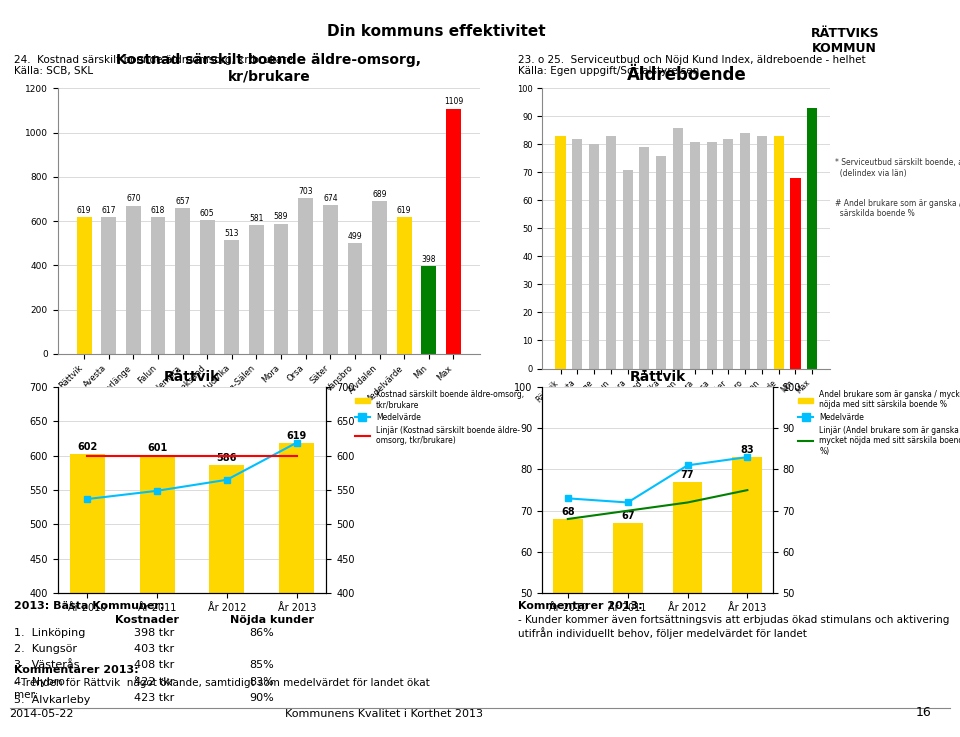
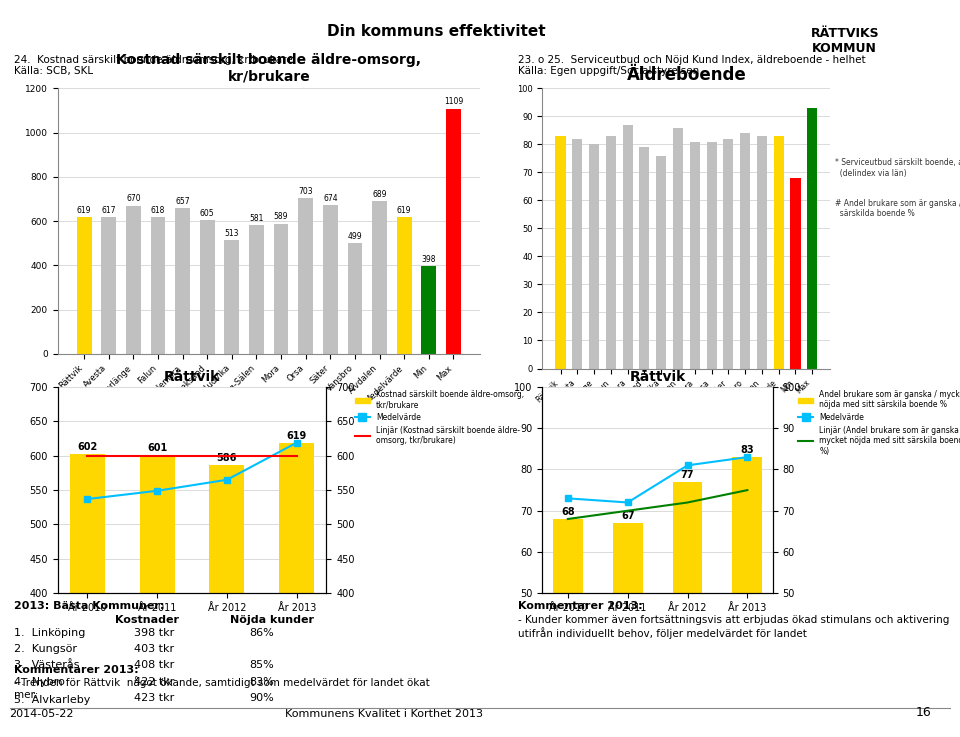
Hedemora: 71 -> 87
